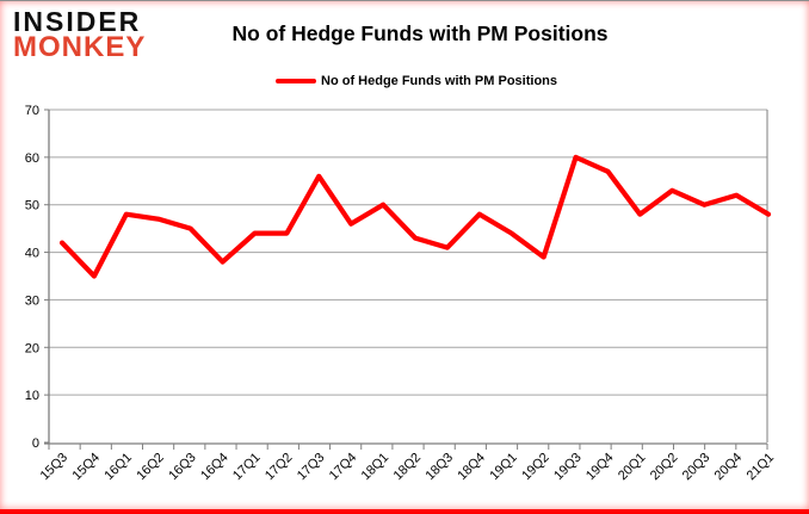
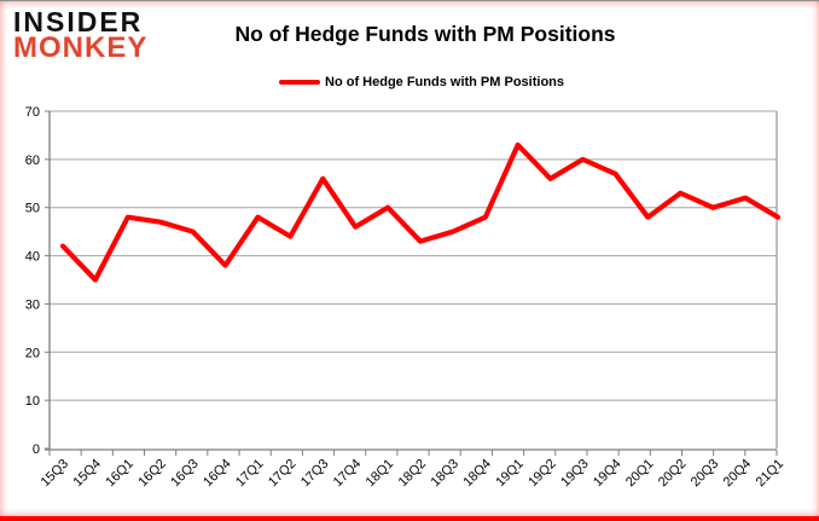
17Q1: 44 -> 48
18Q3: 41 -> 45
19Q1: 44 -> 63
19Q2: 39 -> 56
